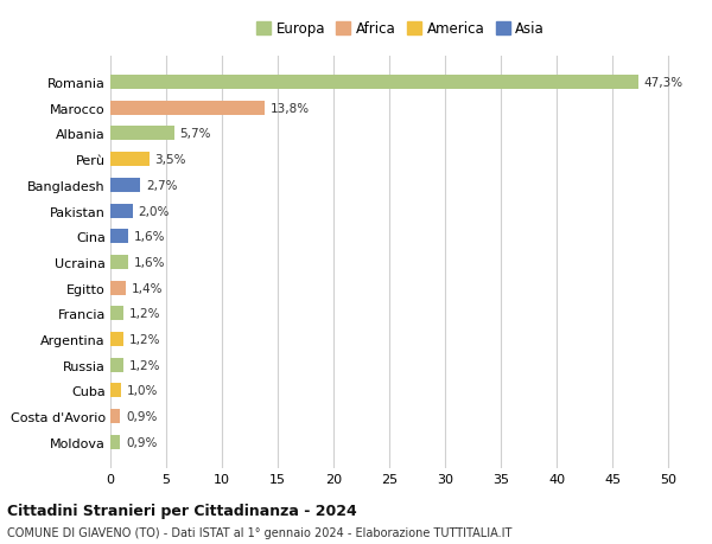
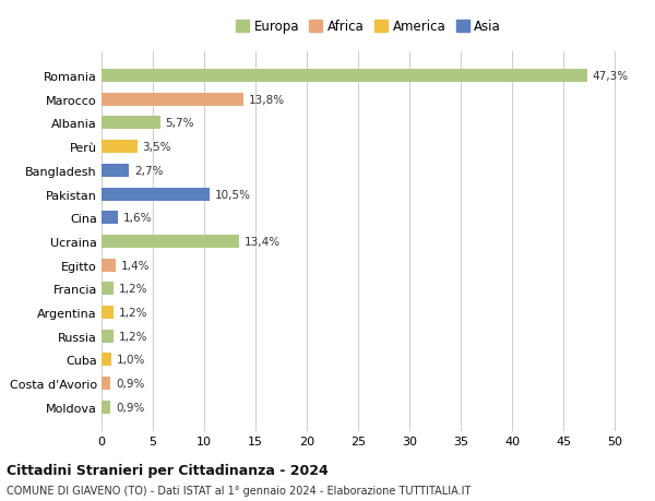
Pakistan: 2,0% -> 10,5%
Ucraina: 1,6% -> 13,4%
